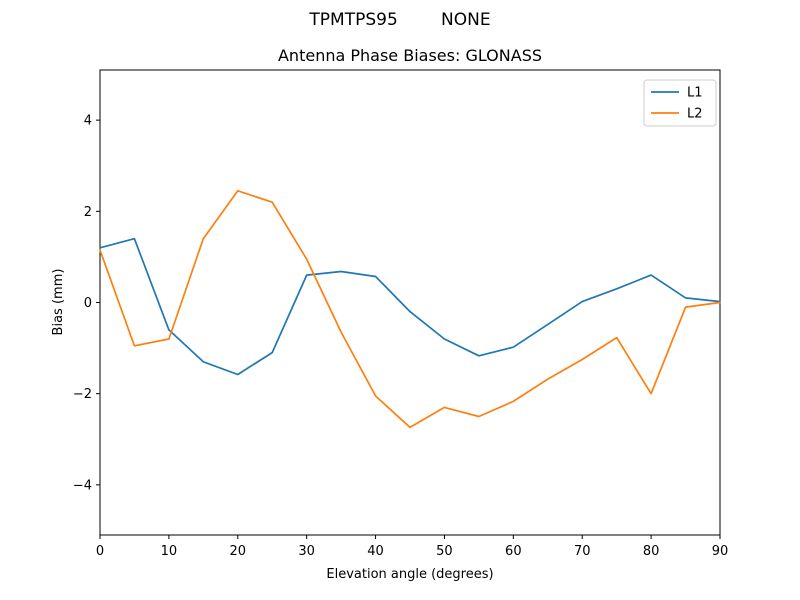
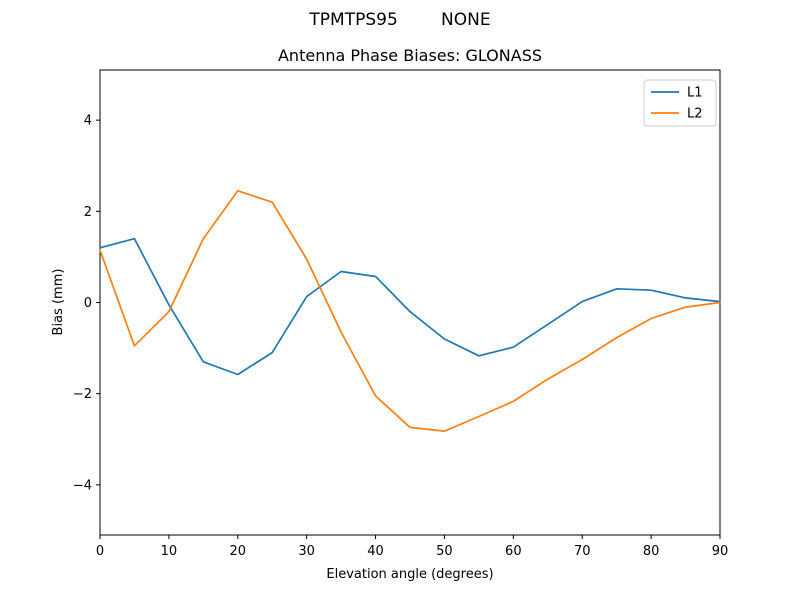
L1/10: -0.6 -> -0.1
L2/10: -0.8 -> -0.2
L1/30: 0.6 -> 0.1
L2/50: -2.3 -> -2.8
L1/80: 0.6 -> 0.3
L2/80: -2.0 -> -0.3
